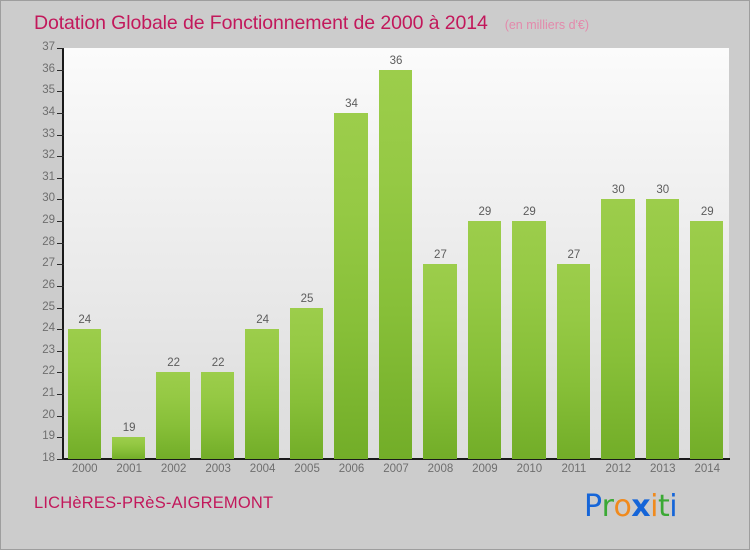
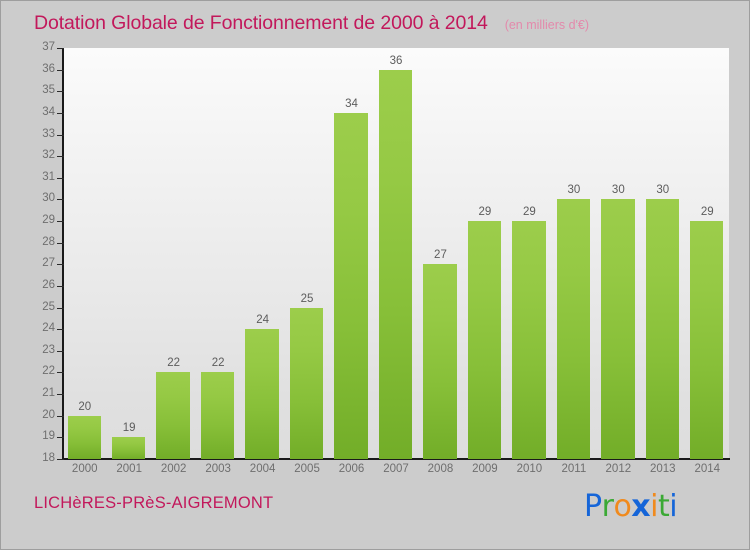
2000: 24 -> 20
2011: 27 -> 30
